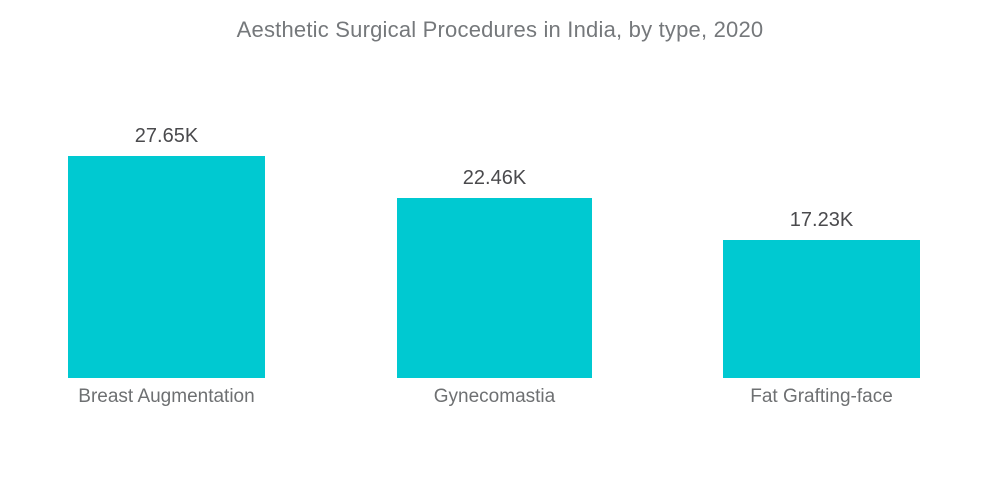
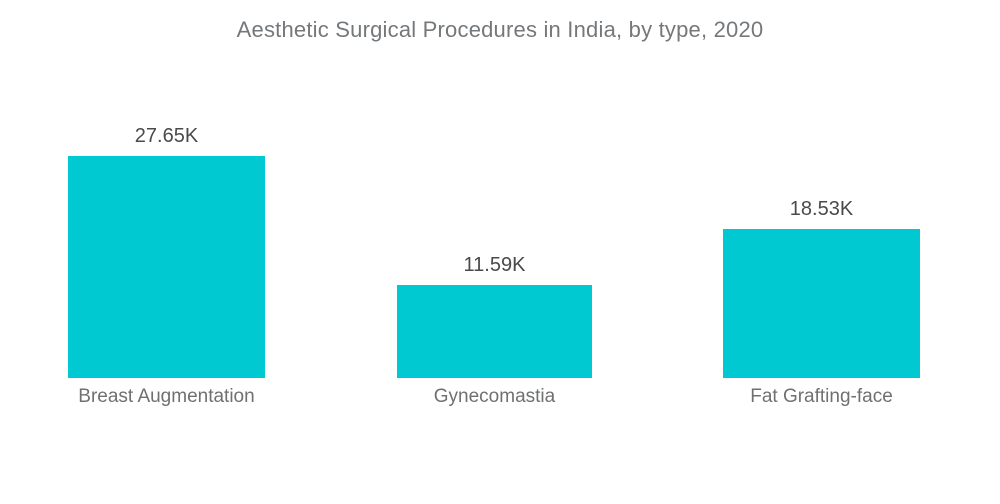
Gynecomastia: 22.46K -> 11.59K
Fat Grafting-face: 17.23K -> 18.53K
